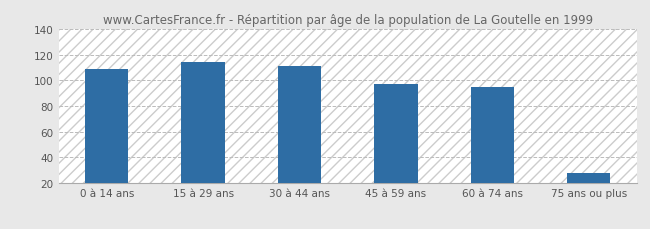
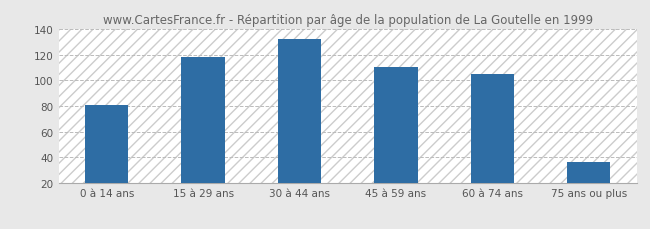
0 à 14 ans: 109 -> 81
15 à 29 ans: 114 -> 118
30 à 44 ans: 111 -> 132
45 à 59 ans: 97 -> 110
60 à 74 ans: 95 -> 105
75 ans ou plus: 28 -> 36
